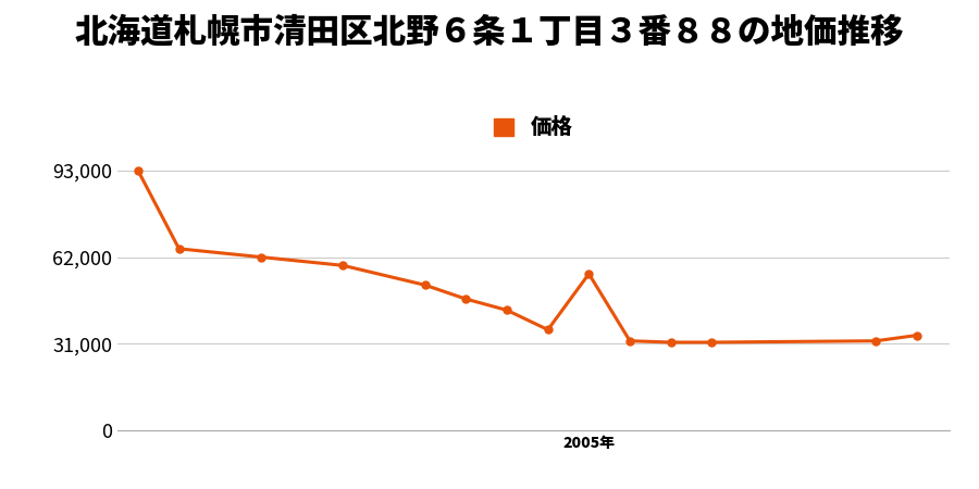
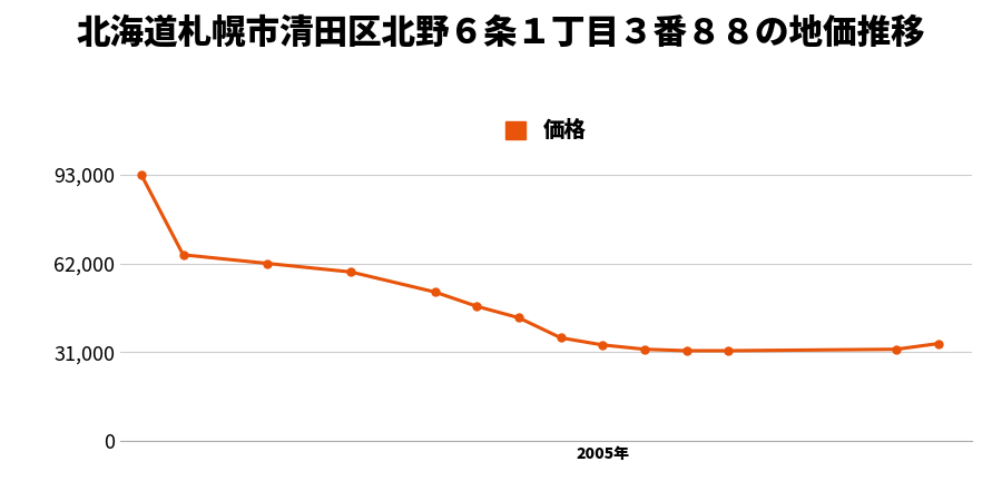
2005年: 56,000 -> 33,500
